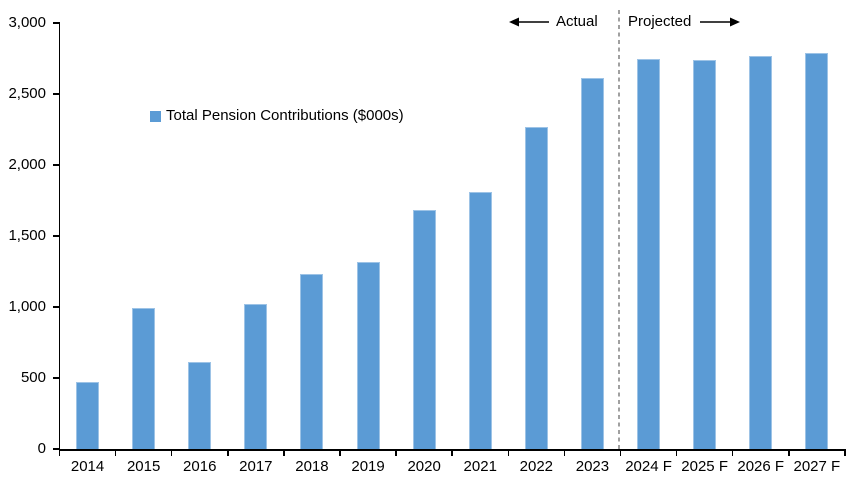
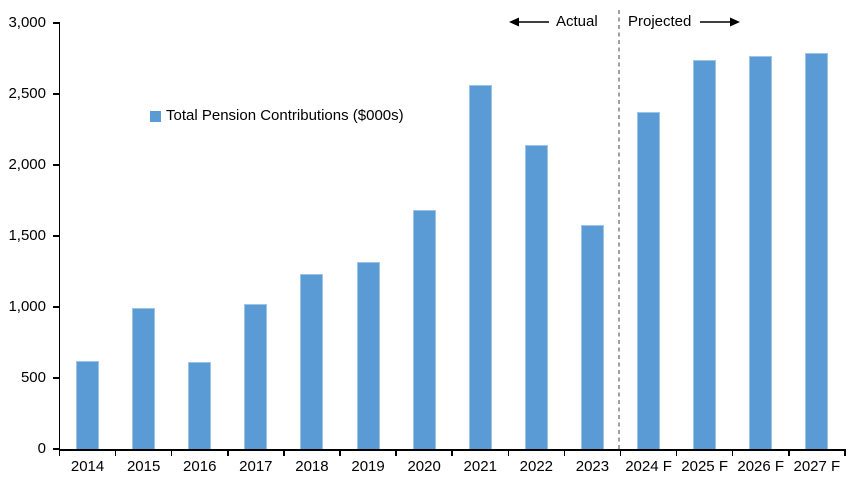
2014: 470 -> 620
2021: 1810 -> 2560
2022: 2270 -> 2140
2023: 2610 -> 1580
2024 F: 2750 -> 2370
